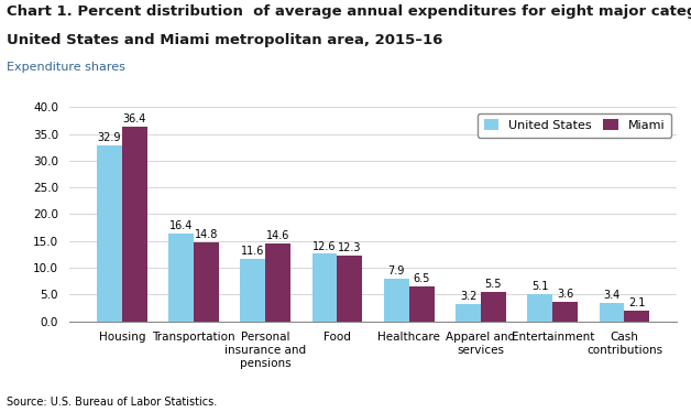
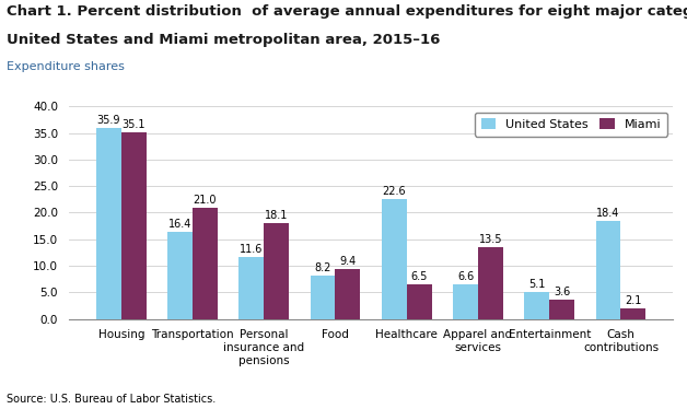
United States/Housing: 32.9 -> 35.9
Miami/Housing: 36.4 -> 35.1
Miami/Transportation: 14.8 -> 21.0
Miami/Personal insurance and pensions: 14.6 -> 18.1
United States/Food: 12.6 -> 8.2
Miami/Food: 12.3 -> 9.4
United States/Healthcare: 7.9 -> 22.6
United States/Apparel and services: 3.2 -> 6.6
Miami/Apparel and services: 5.5 -> 13.5
United States/Cash contributions: 3.4 -> 18.4
